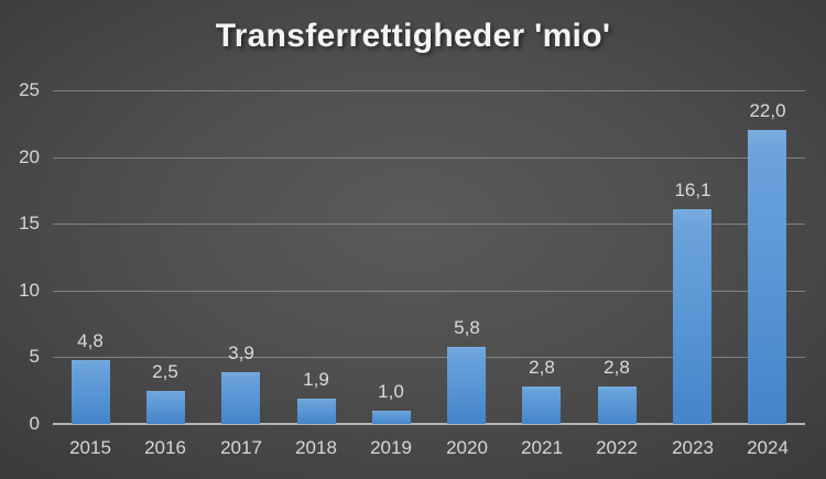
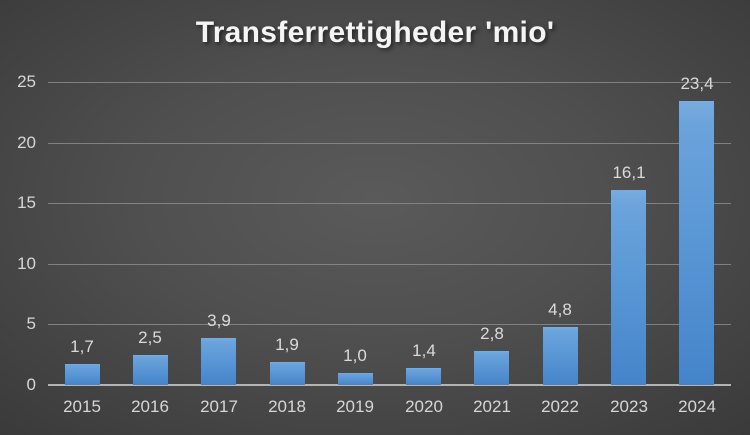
2015: 4,8 -> 1,7
2020: 5,8 -> 1,4
2022: 2,8 -> 4,8
2024: 22,0 -> 23,4
